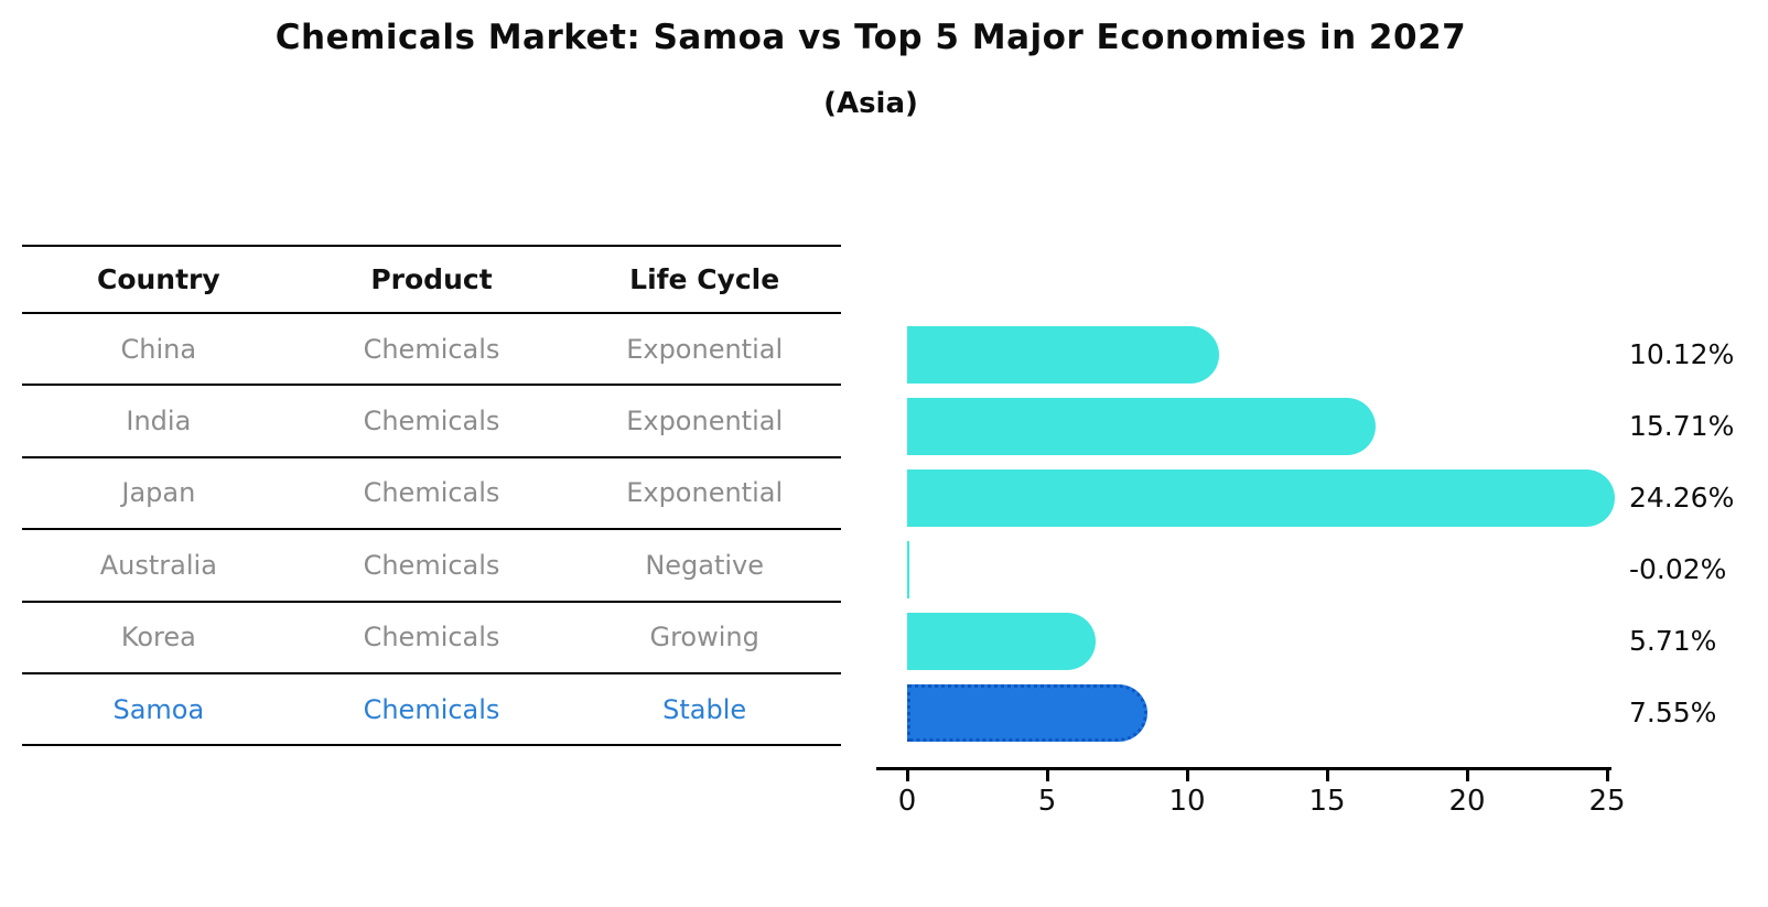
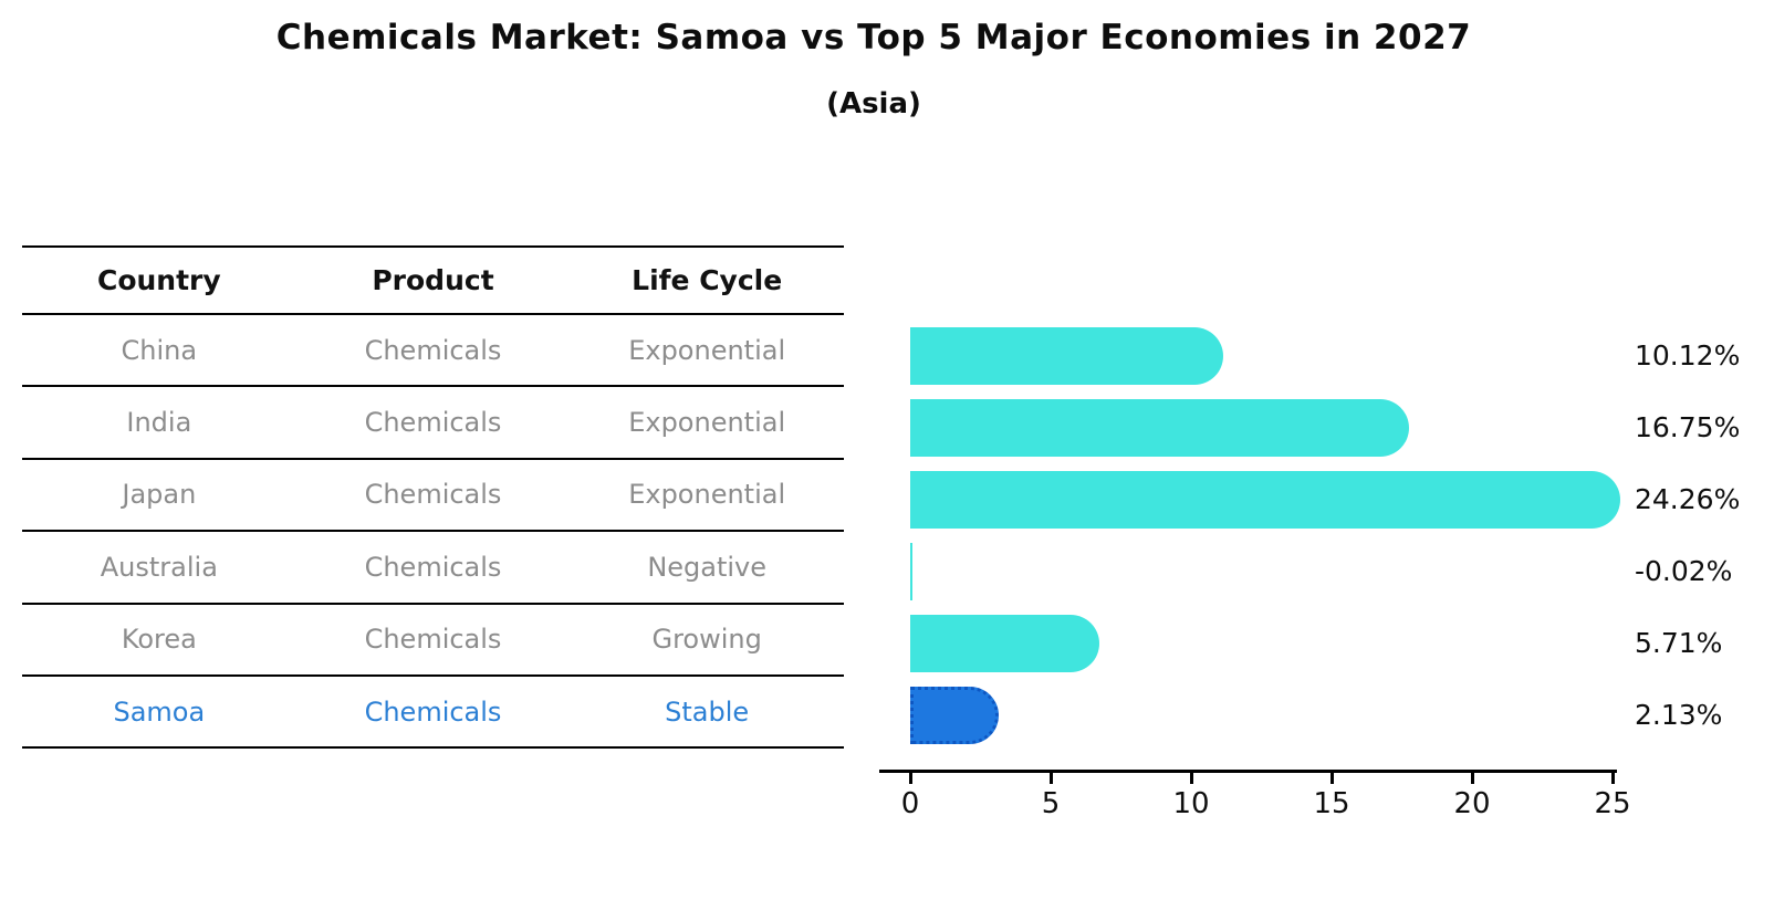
India: 15.71% -> 16.75%
Samoa: 7.55% -> 2.13%
